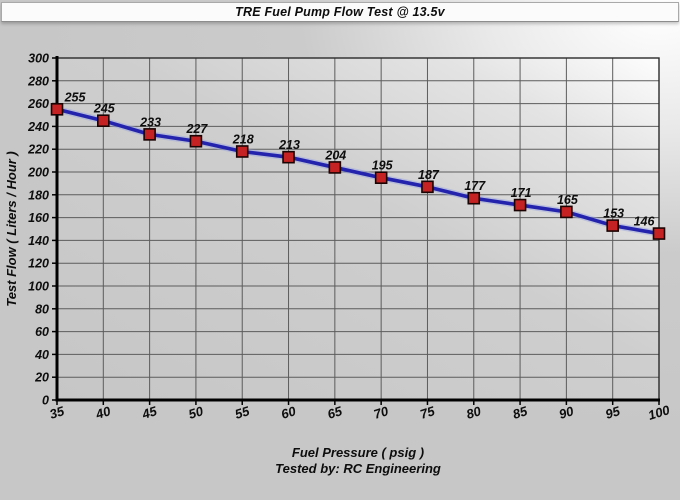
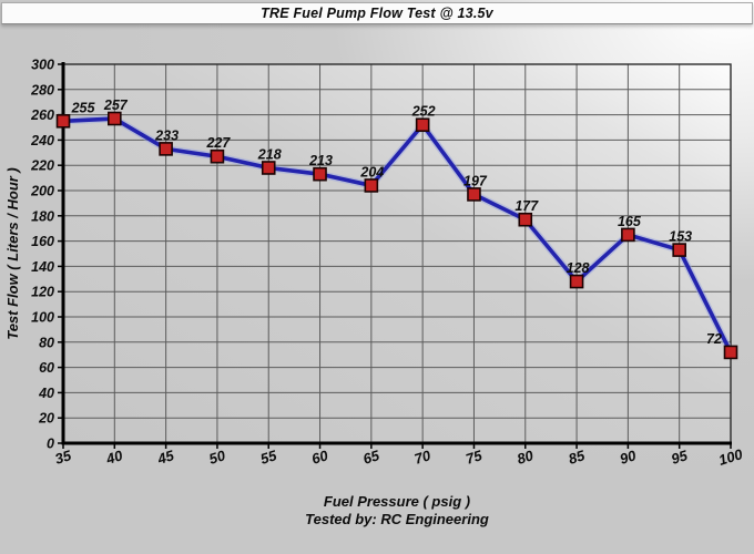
40: 245 -> 257
70: 195 -> 252
75: 187 -> 197
85: 171 -> 128
100: 146 -> 72
